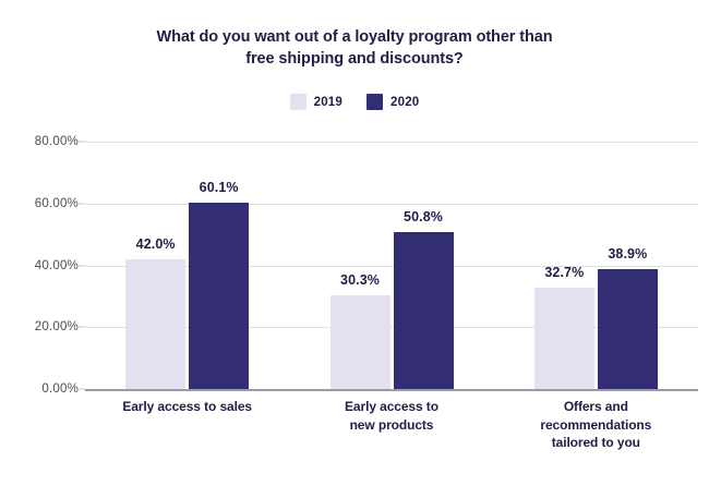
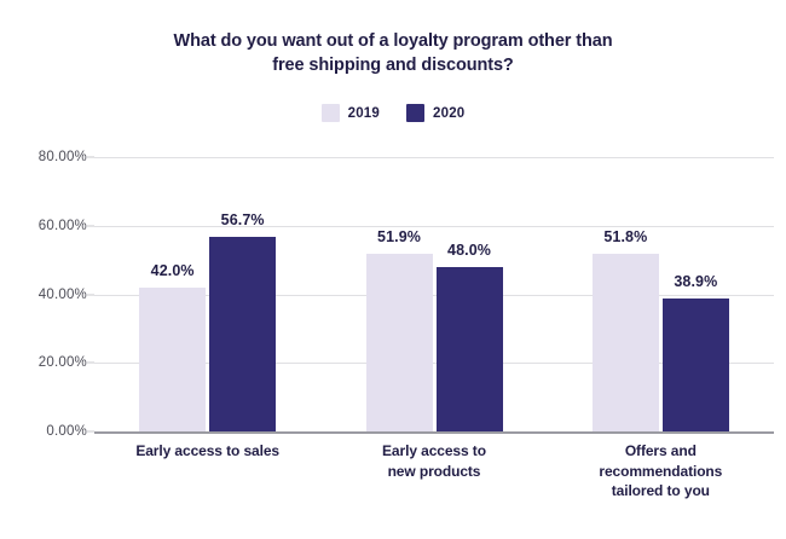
2020/Early access to sales: 60.1% -> 56.7%
2019/Early access to new products: 30.3% -> 51.9%
2020/Early access to new products: 50.8% -> 48.0%
2019/Offers and recommendations tailored to you: 32.7% -> 51.8%
